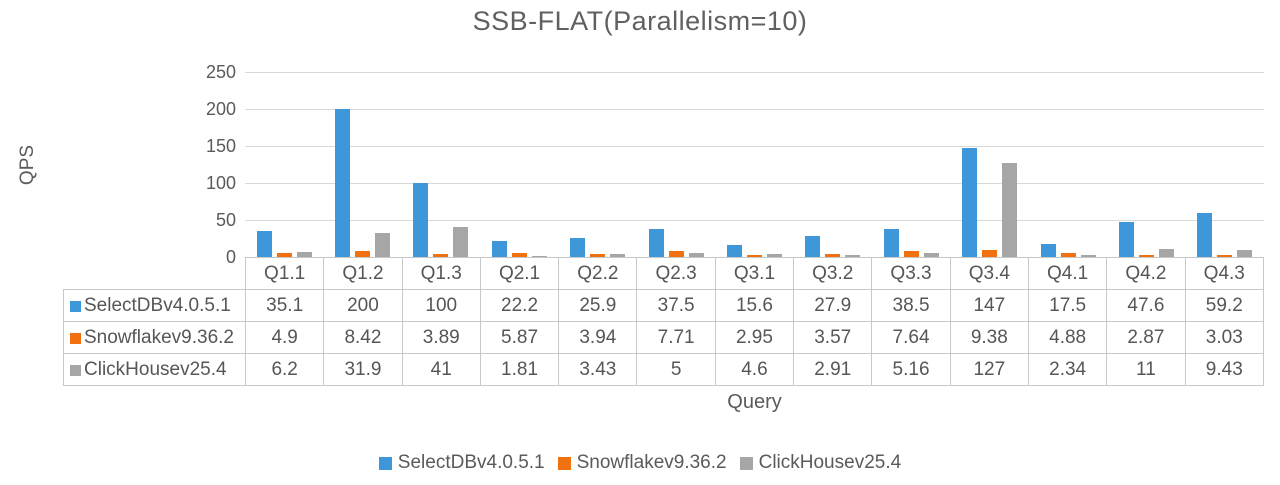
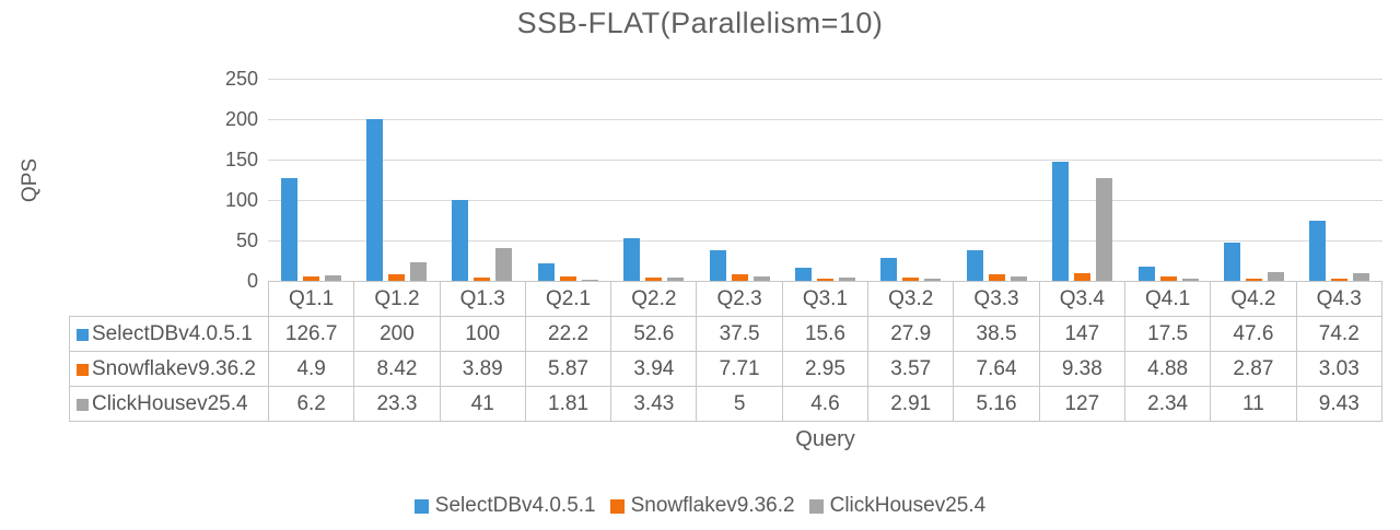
SelectDBv4.0.5.1/Q1.1: 35.1 -> 126.7
ClickHousev25.4/Q1.2: 31.9 -> 23.3
SelectDBv4.0.5.1/Q2.2: 25.9 -> 52.6
SelectDBv4.0.5.1/Q4.3: 59.2 -> 74.2
